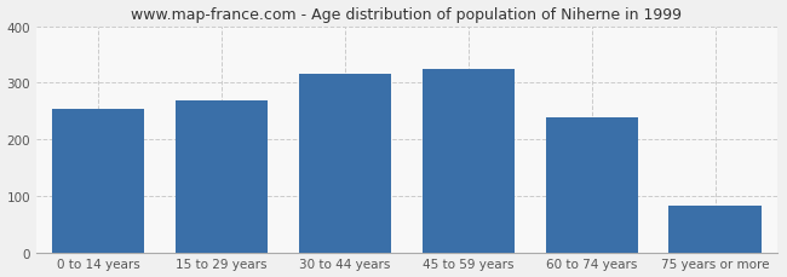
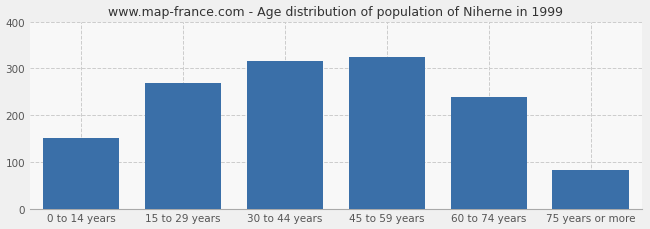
0 to 14 years: 253 -> 150
